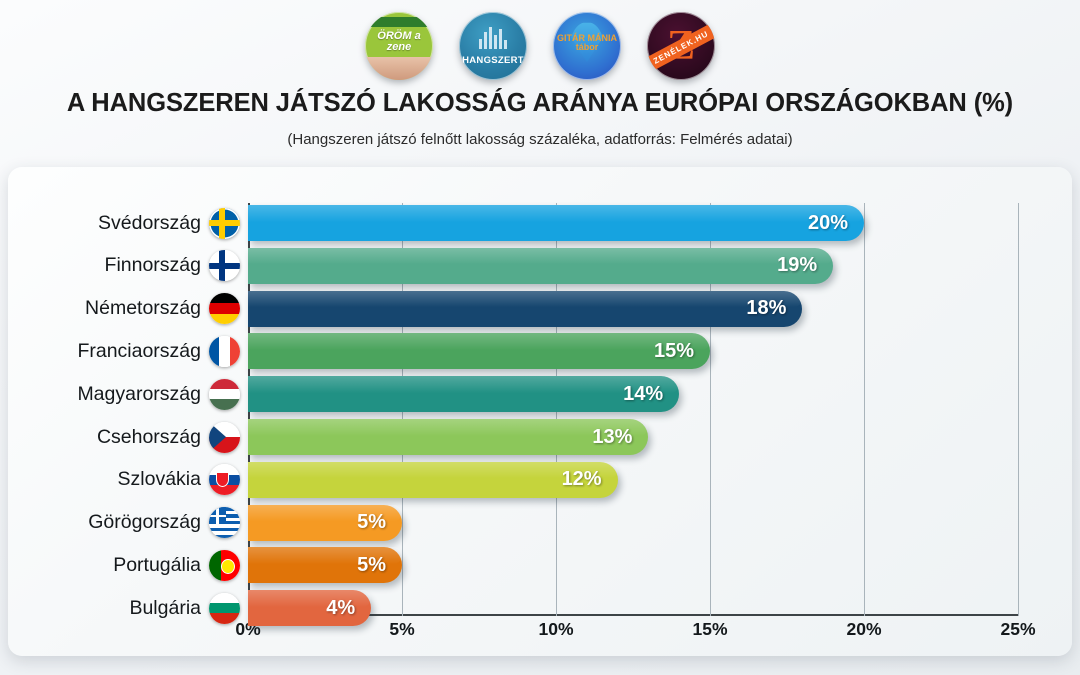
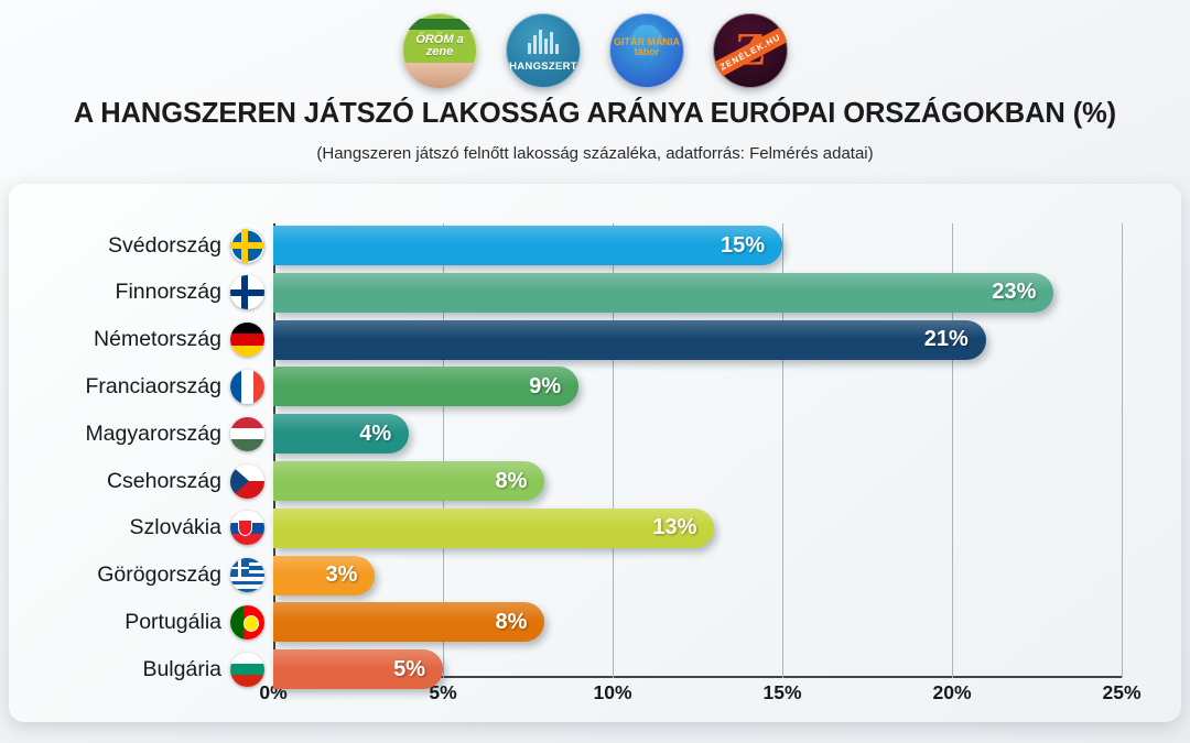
Svédország: 20% -> 15%
Finnország: 19% -> 23%
Németország: 18% -> 21%
Franciaország: 15% -> 9%
Magyarország: 14% -> 4%
Csehország: 13% -> 8%
Szlovákia: 12% -> 13%
Görögország: 5% -> 3%
Portugália: 5% -> 8%
Bulgária: 4% -> 5%
